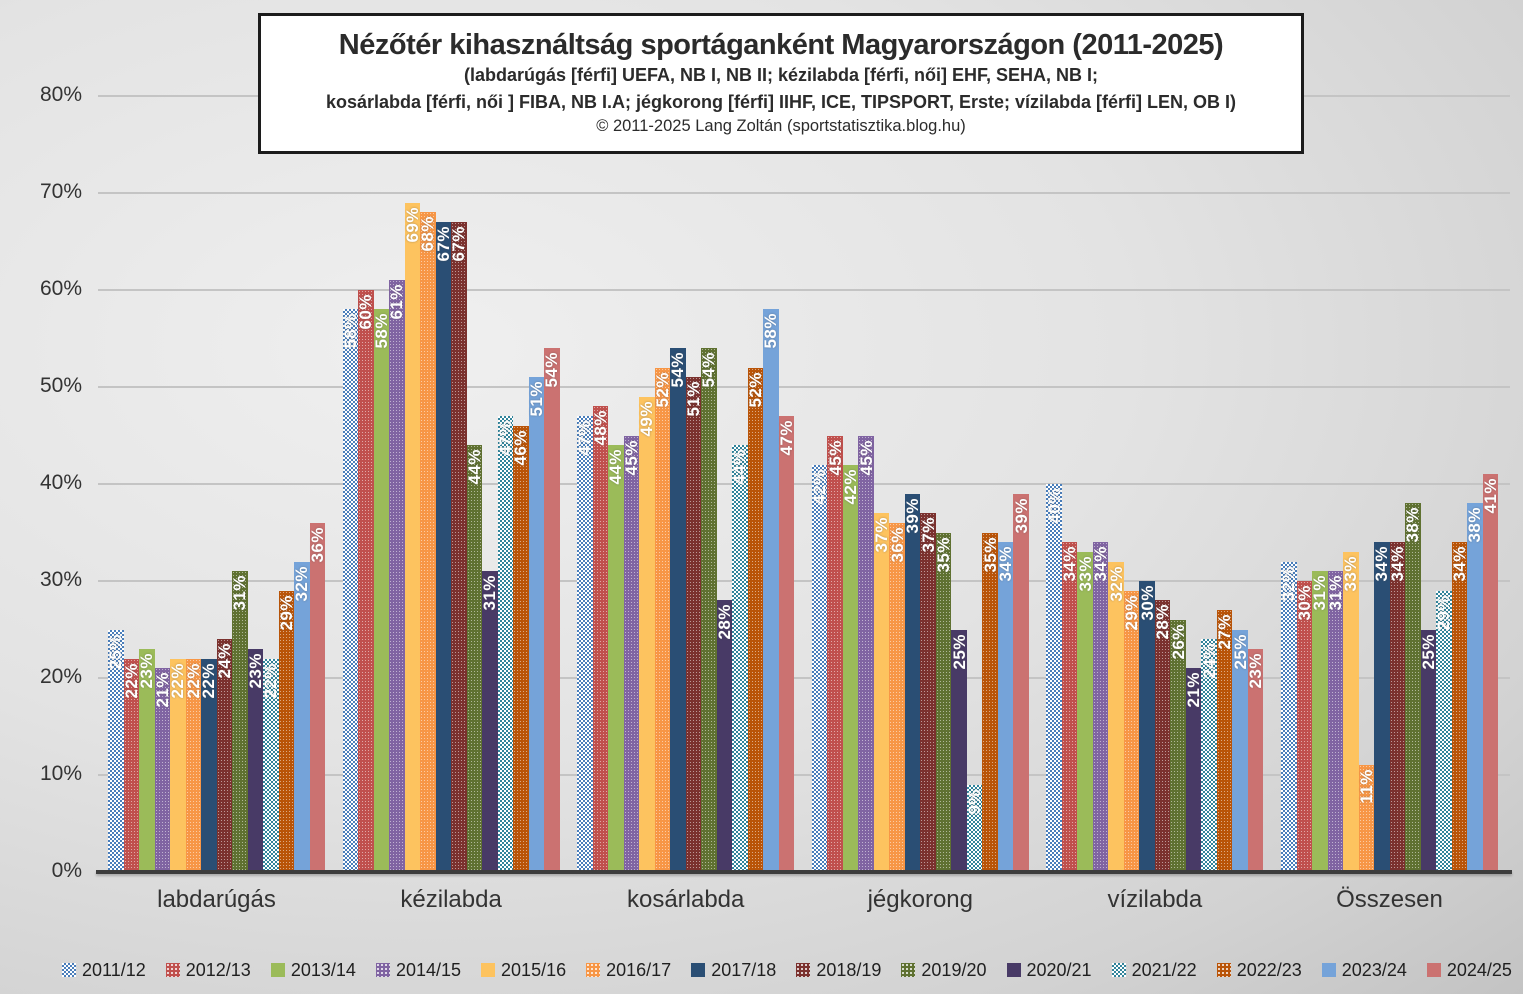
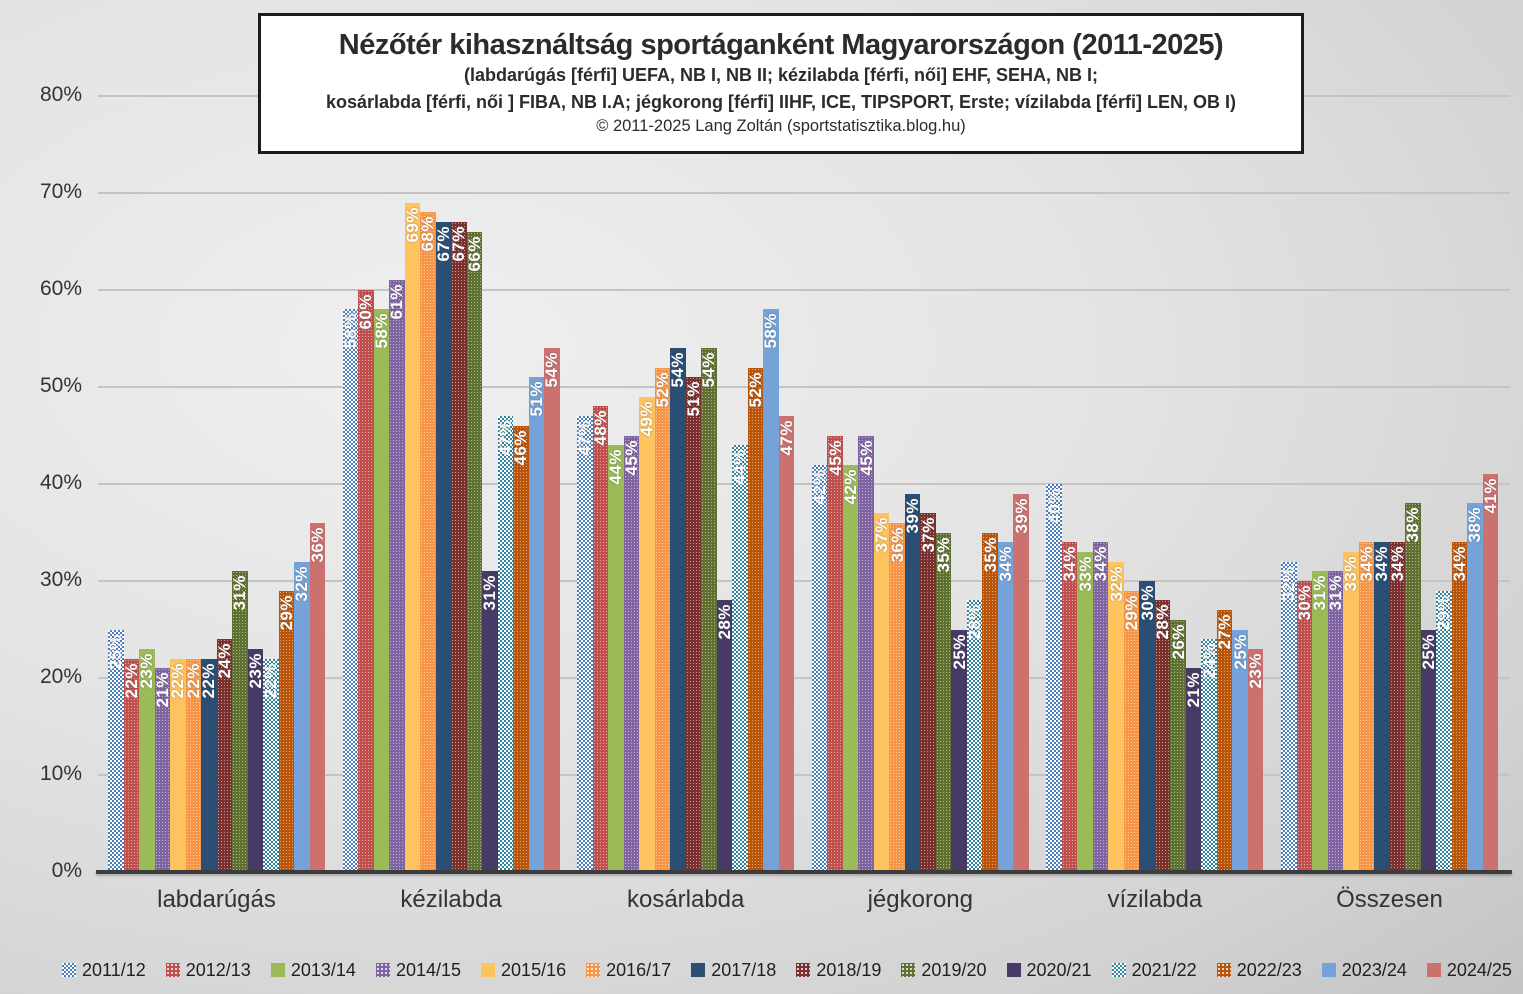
2019/20/kézilabda: 44% -> 66%
2021/22/jégkorong: 9% -> 28%
2016/17/Összesen: 11% -> 34%
